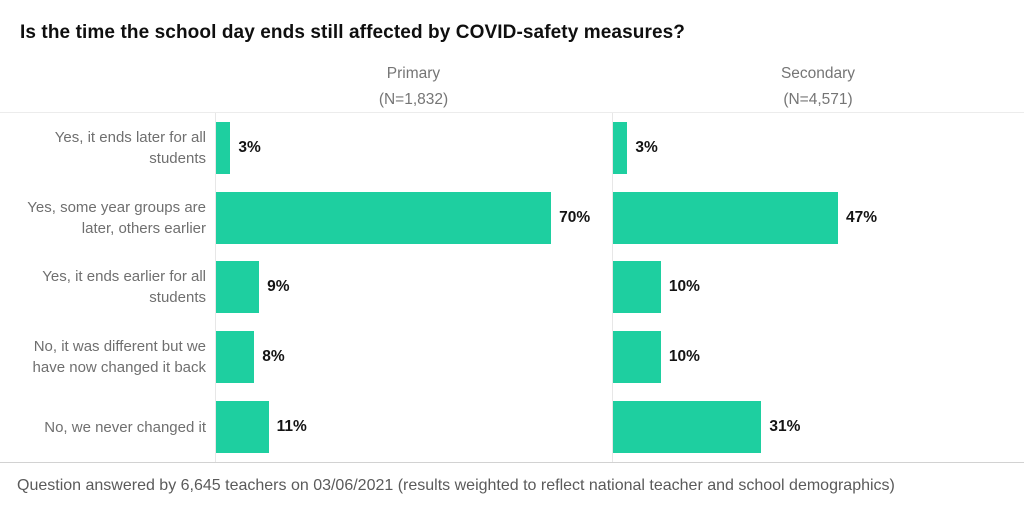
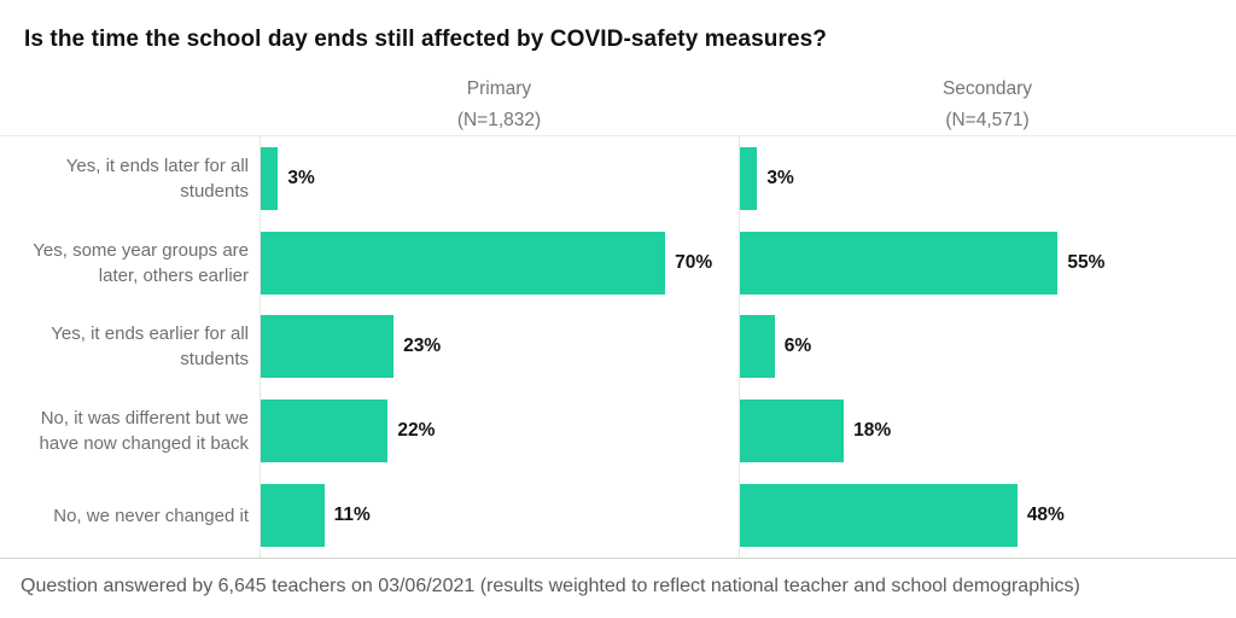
Secondary/Yes, some year groups are later, others earlier: 47% -> 55%
Primary/Yes, it ends earlier for all students: 9% -> 23%
Secondary/Yes, it ends earlier for all students: 10% -> 6%
Primary/No, it was different but we have now changed it back: 8% -> 22%
Secondary/No, it was different but we have now changed it back: 10% -> 18%
Secondary/No, we never changed it: 31% -> 48%
